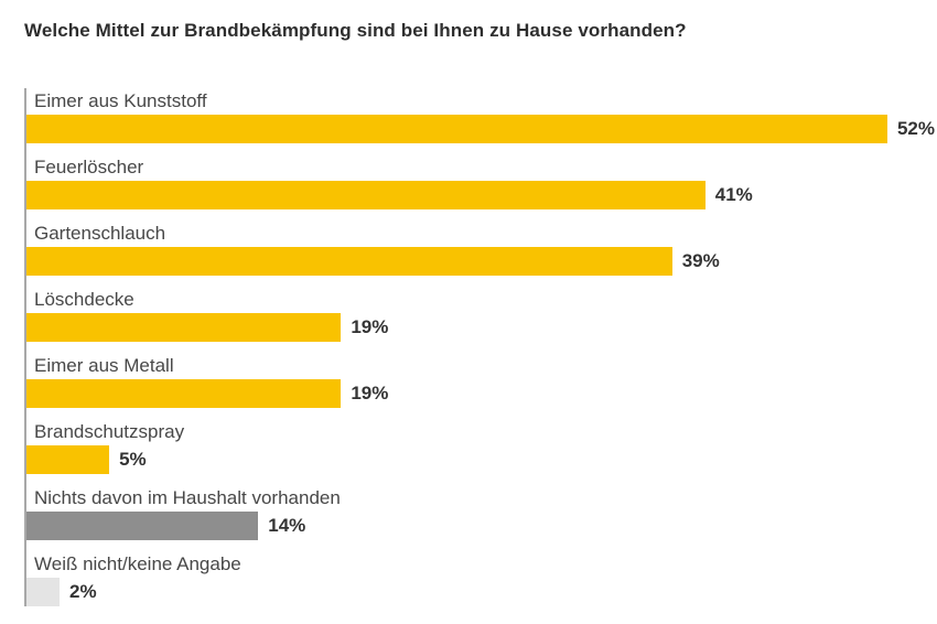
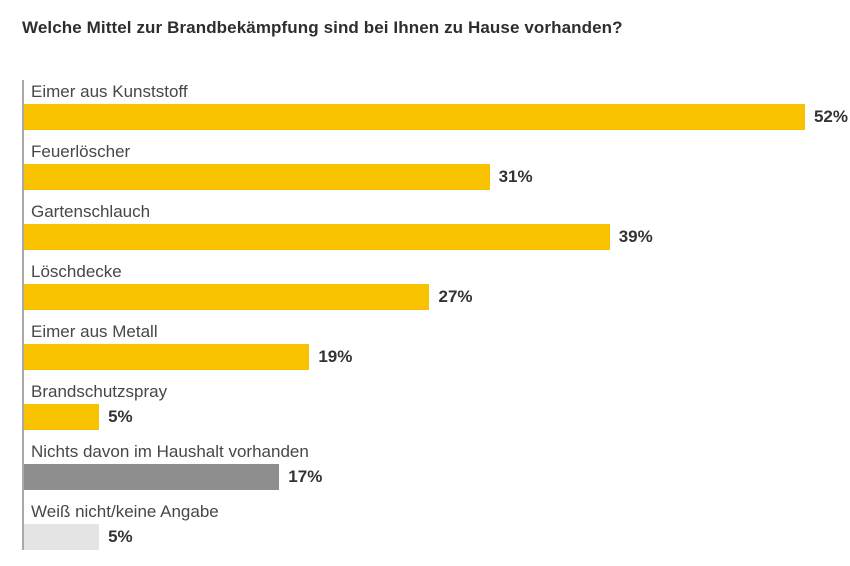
Feuerlöscher: 41% -> 31%
Löschdecke: 19% -> 27%
Nichts davon im Haushalt vorhanden: 14% -> 17%
Weiß nicht/keine Angabe: 2% -> 5%
